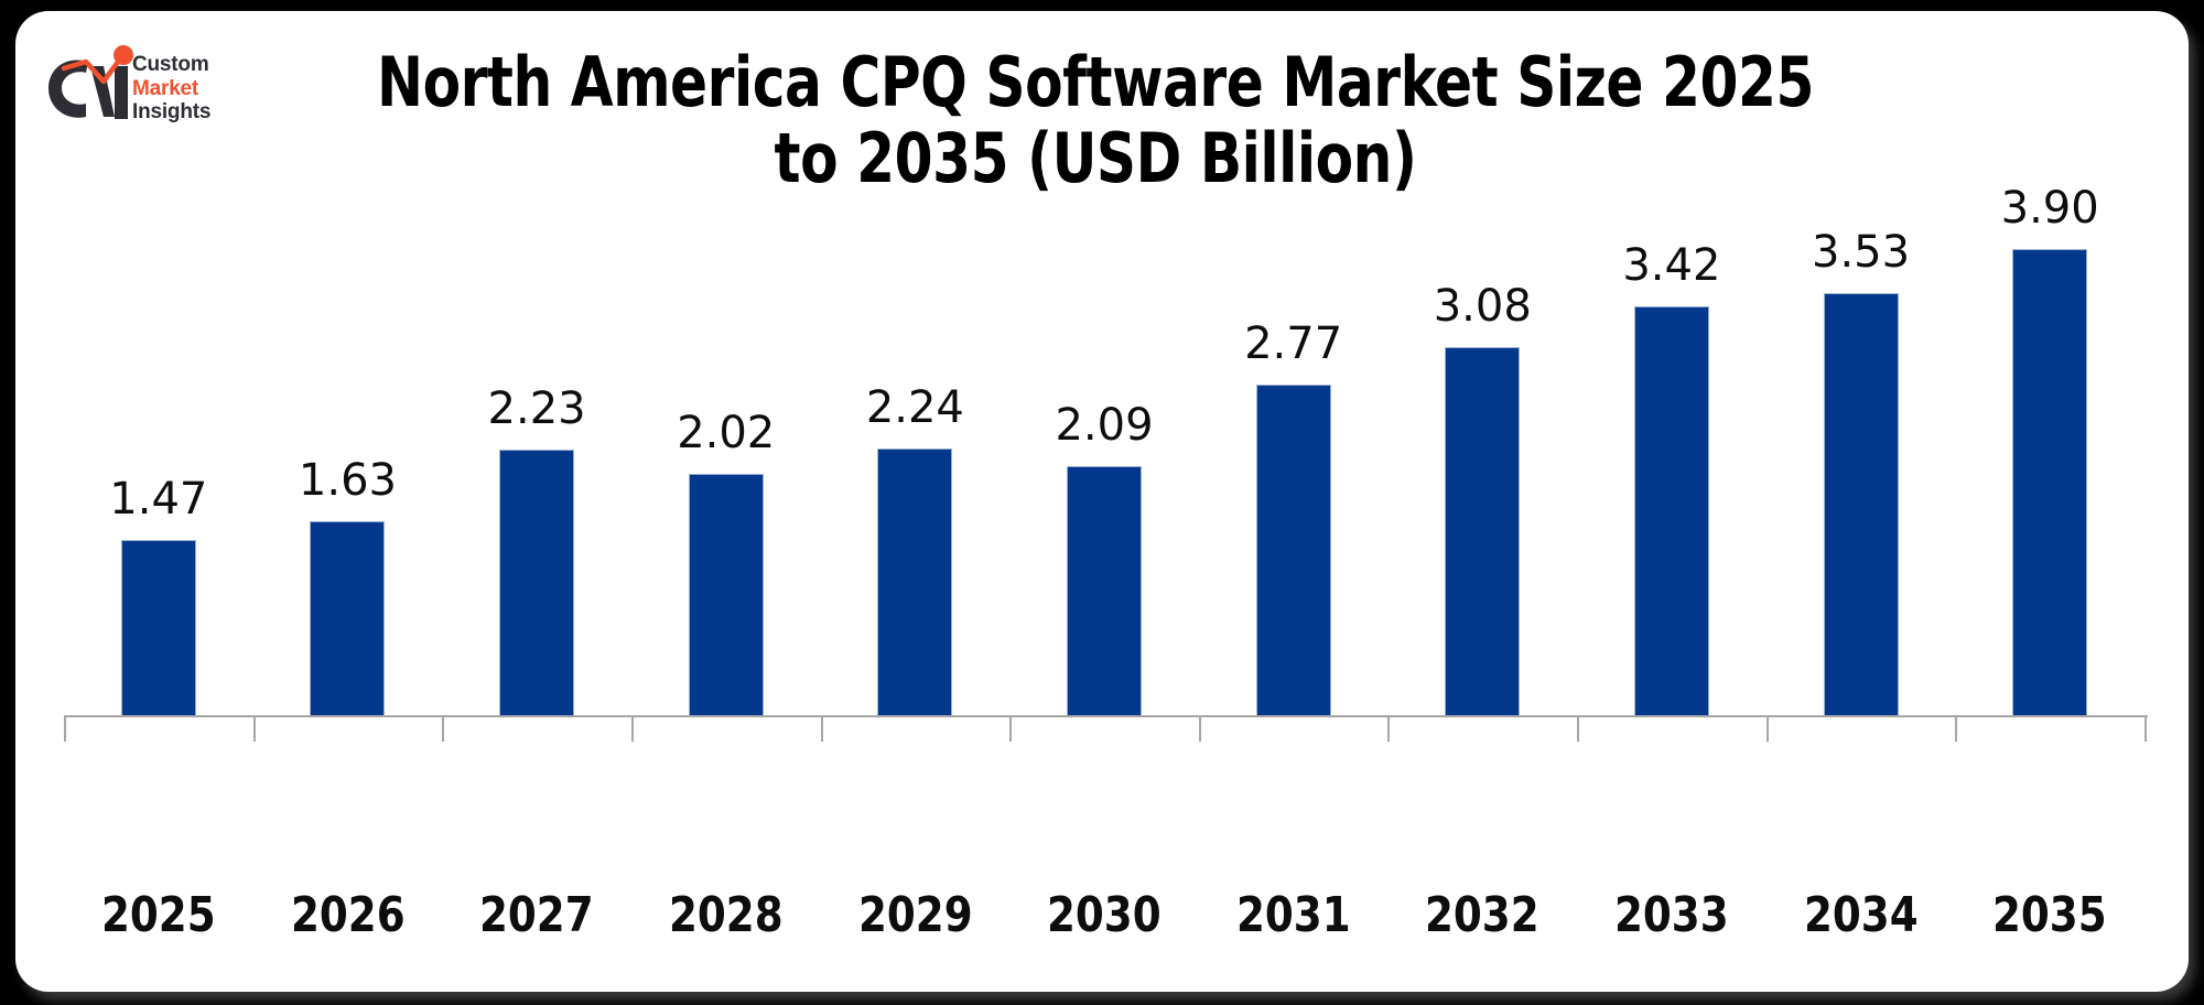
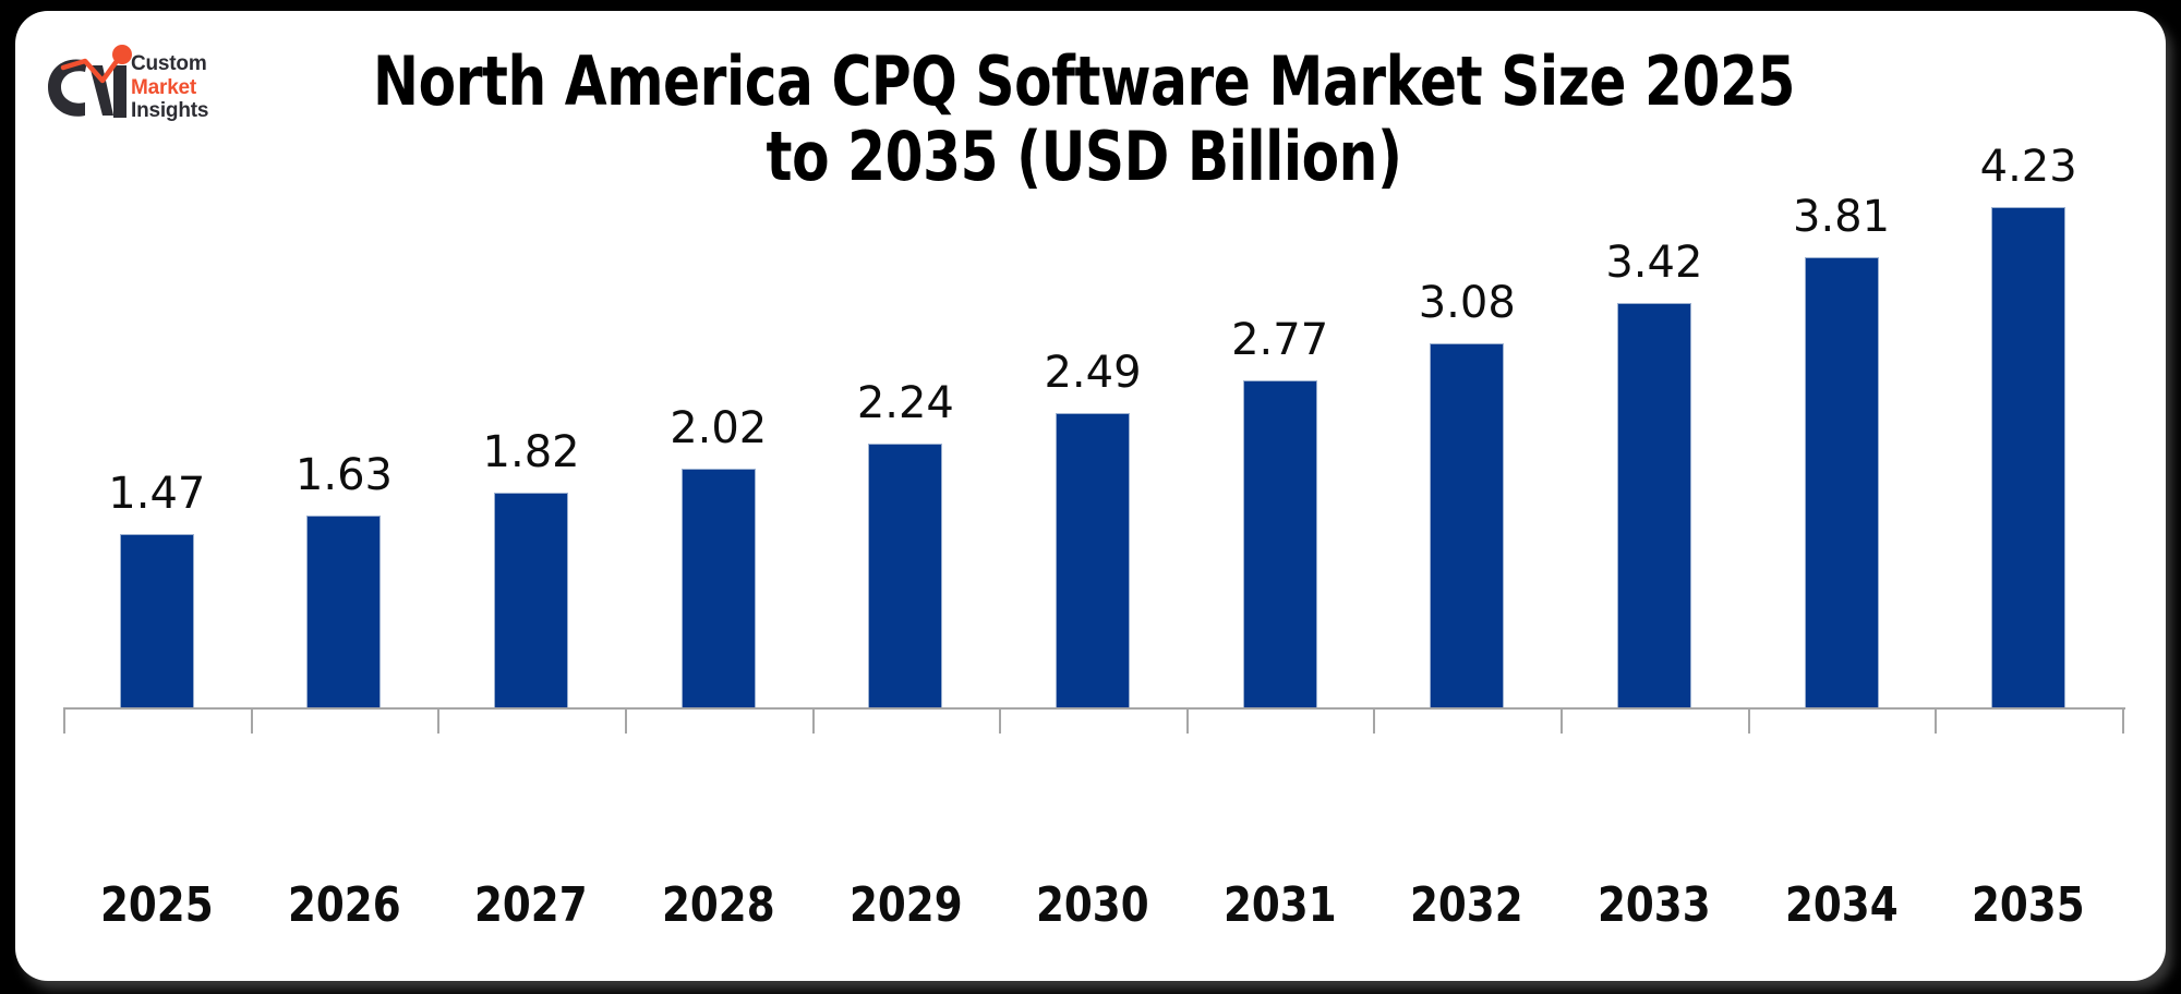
2027: 2.23 -> 1.82
2030: 2.09 -> 2.49
2034: 3.53 -> 3.81
2035: 3.90 -> 4.23
